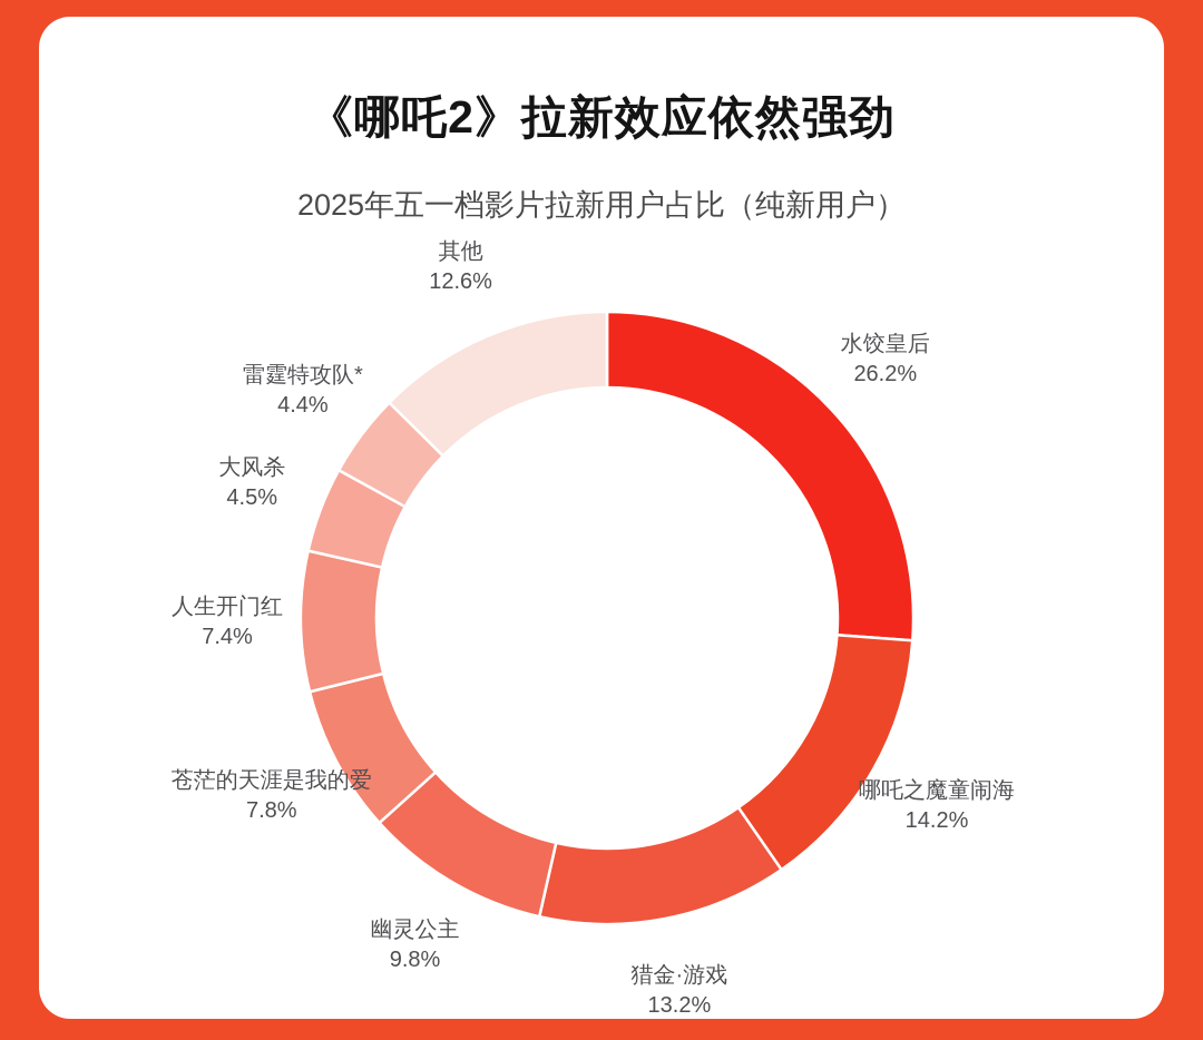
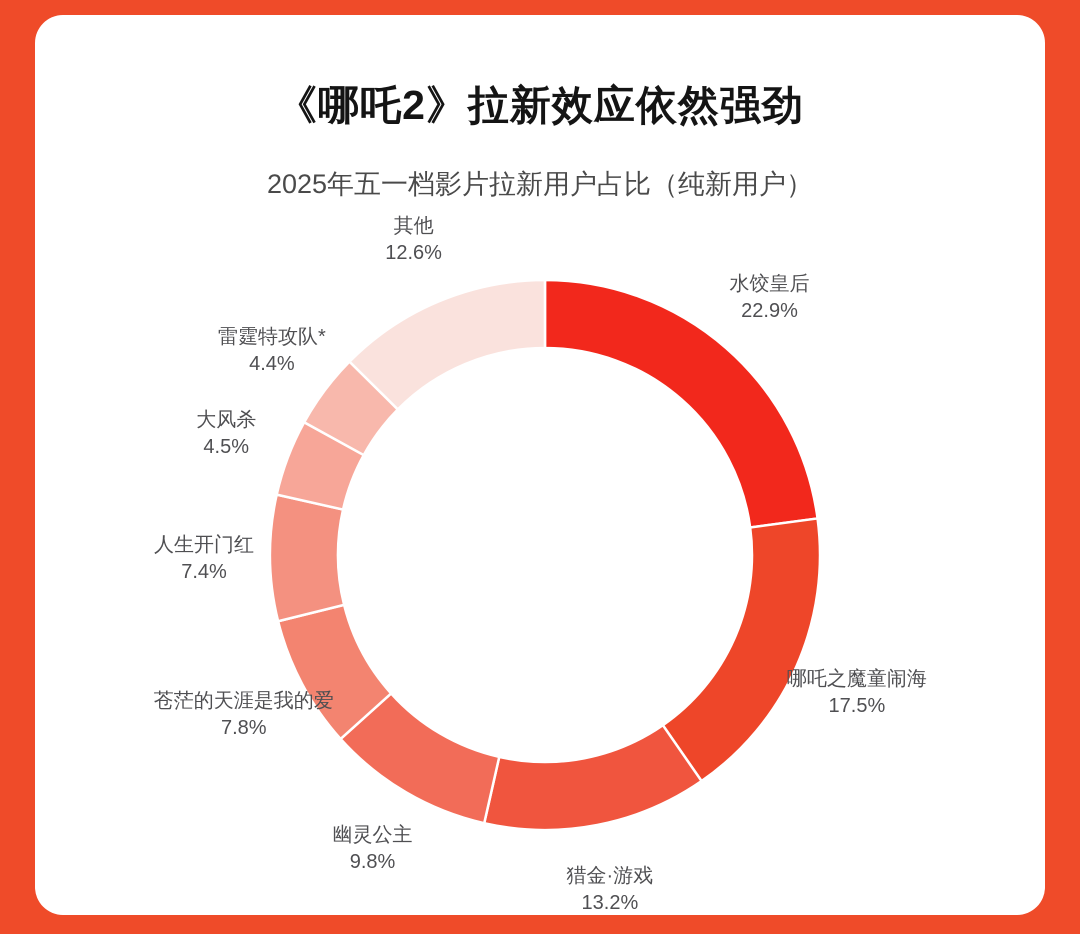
水饺皇后: 26.2% -> 22.9%
哪吒之魔童闹海: 14.2% -> 17.5%
